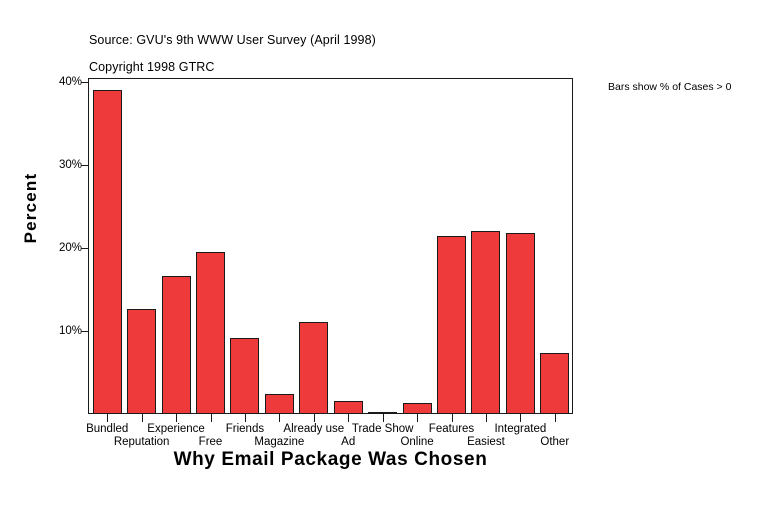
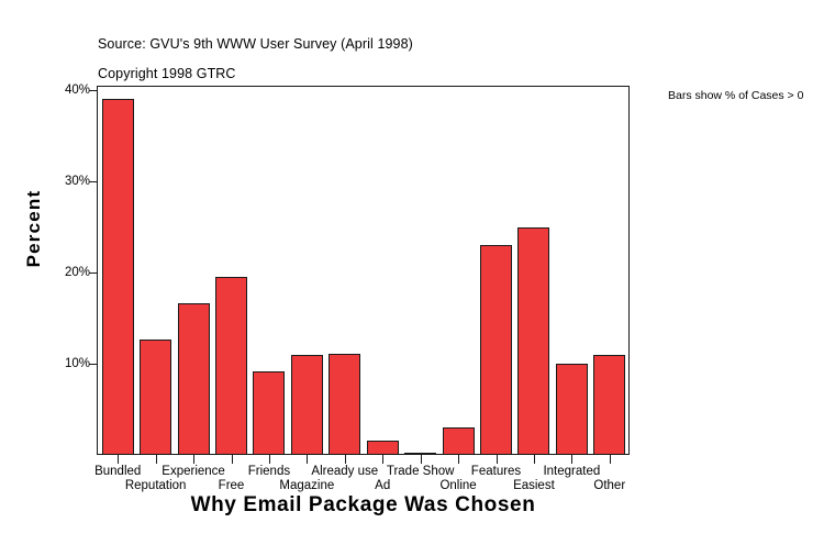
Magazine: 2% -> 11%
Online: 1% -> 3%
Features: 22% -> 23%
Easiest: 22% -> 25%
Integrated: 22% -> 10%
Other: 7% -> 11%
